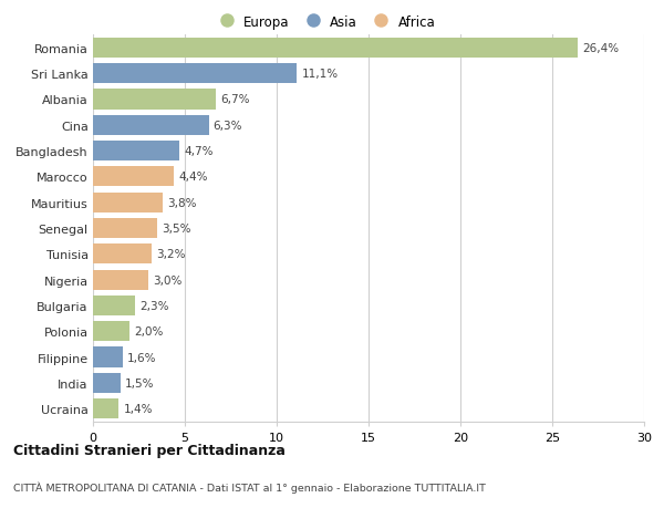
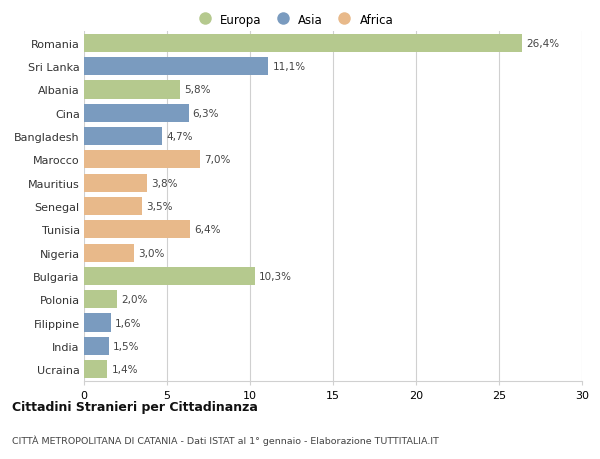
Albania: 6,7% -> 5,8%
Marocco: 4,4% -> 7,0%
Tunisia: 3,2% -> 6,4%
Bulgaria: 2,3% -> 10,3%
